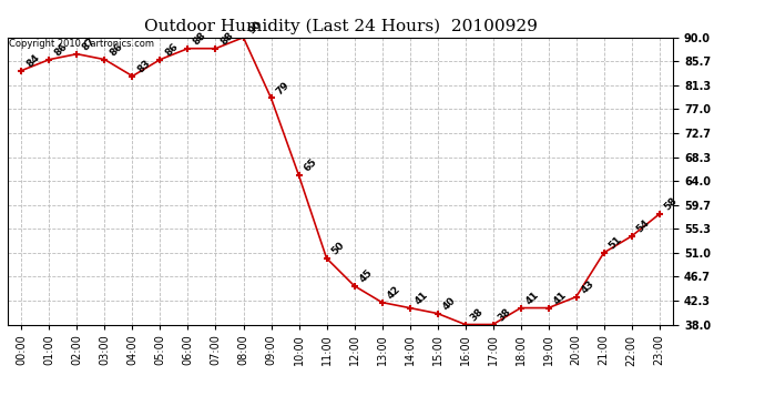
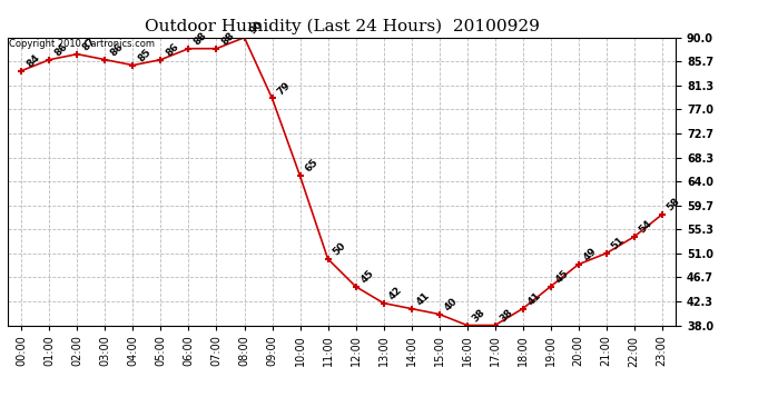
04:00: 83 -> 85
19:00: 41 -> 45
20:00: 43 -> 49
